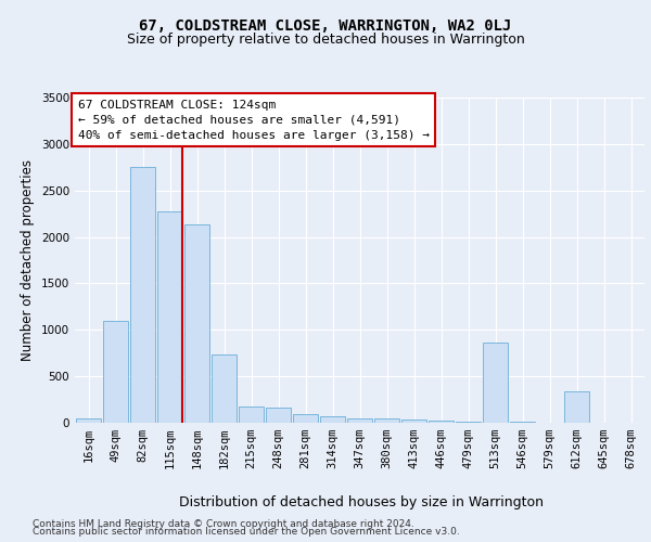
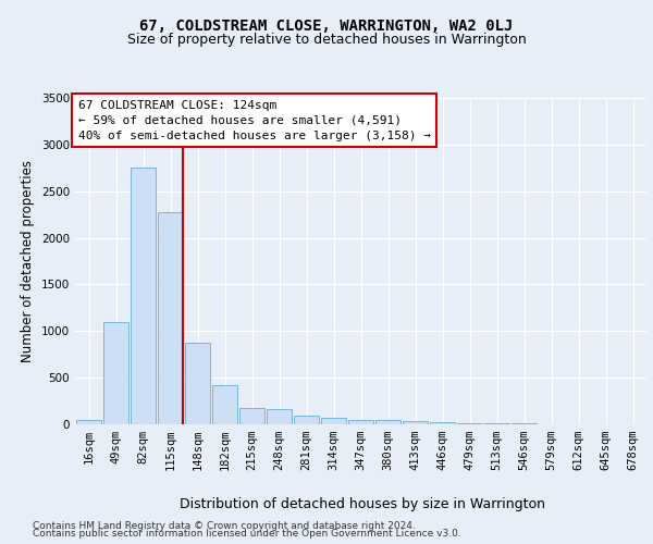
148sqm: 2140 -> 870
182sqm: 740 -> 420
513sqm: 860 -> 10
612sqm: 340 -> 0
